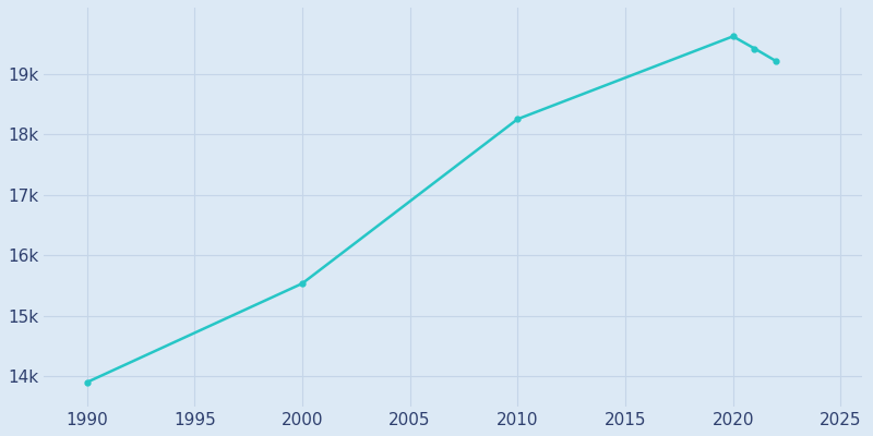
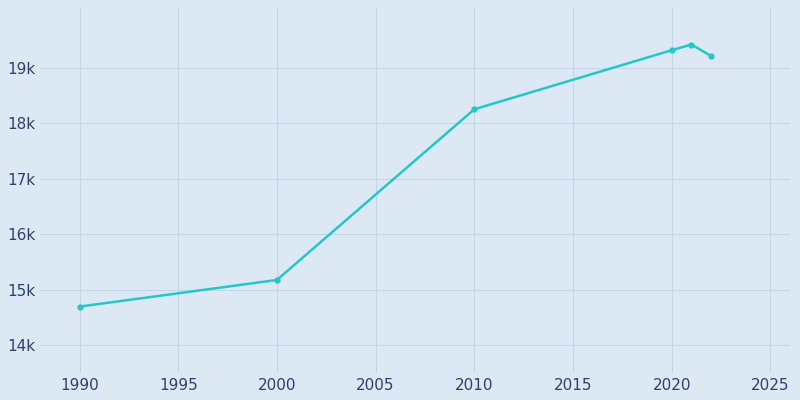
1990: 13.90k -> 14.70k
2000: 15.54k -> 15.18k
2020: 19.62k -> 19.32k
